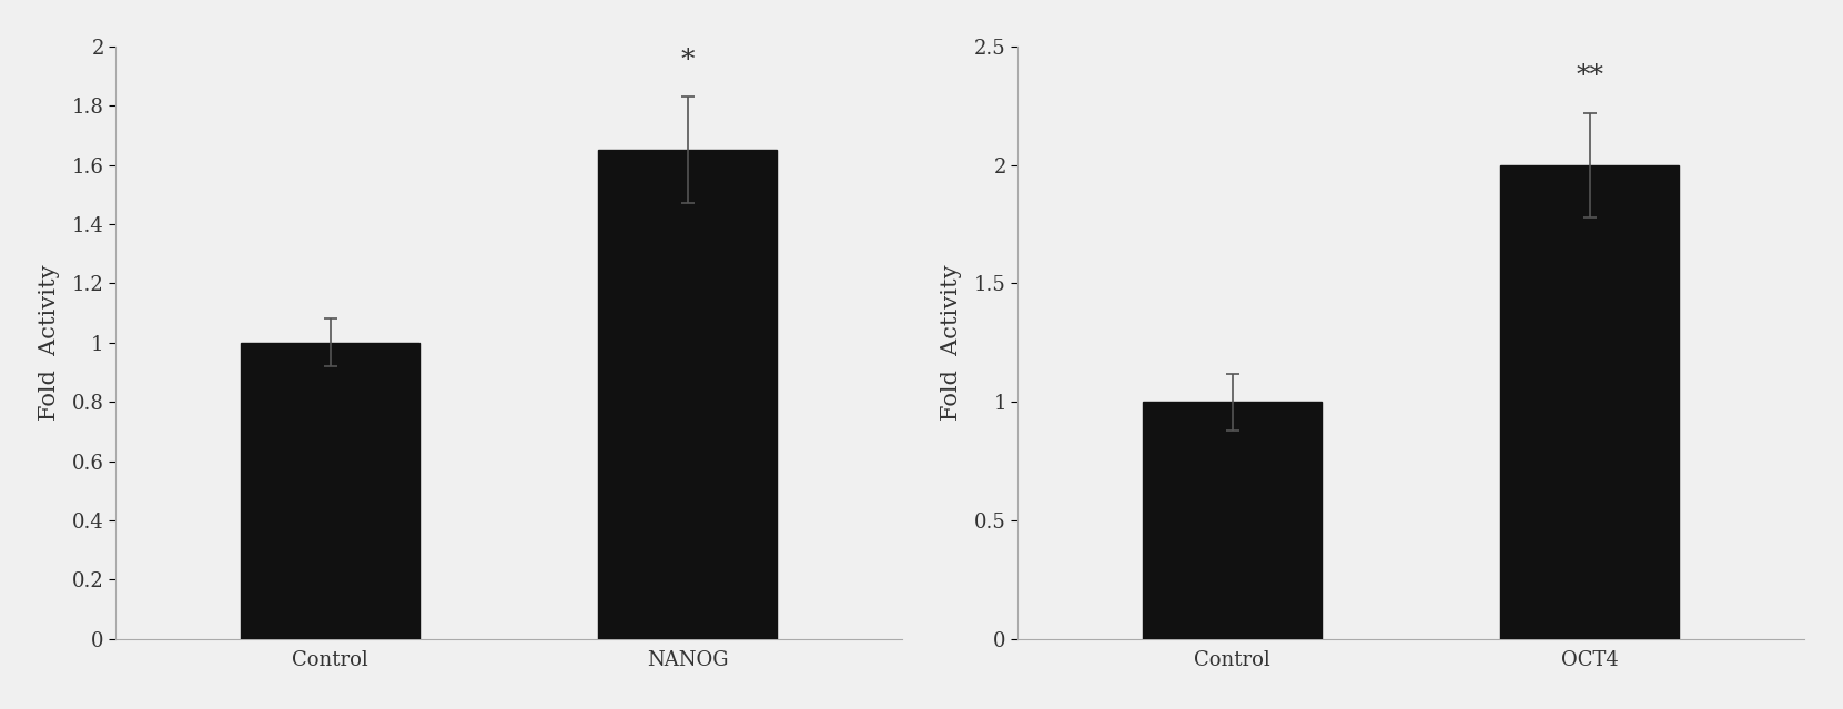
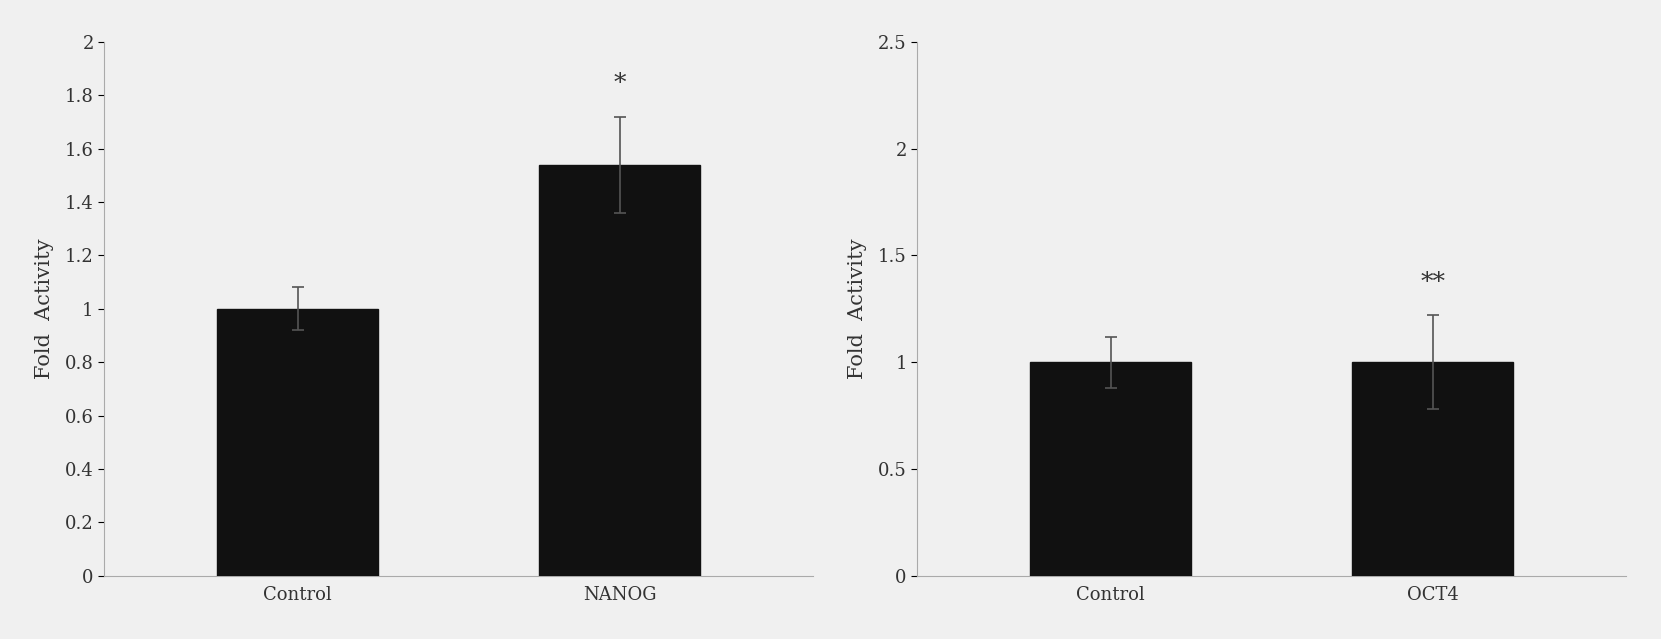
NANOG: 1.65 -> 1.54
OCT4: 2 -> 1
